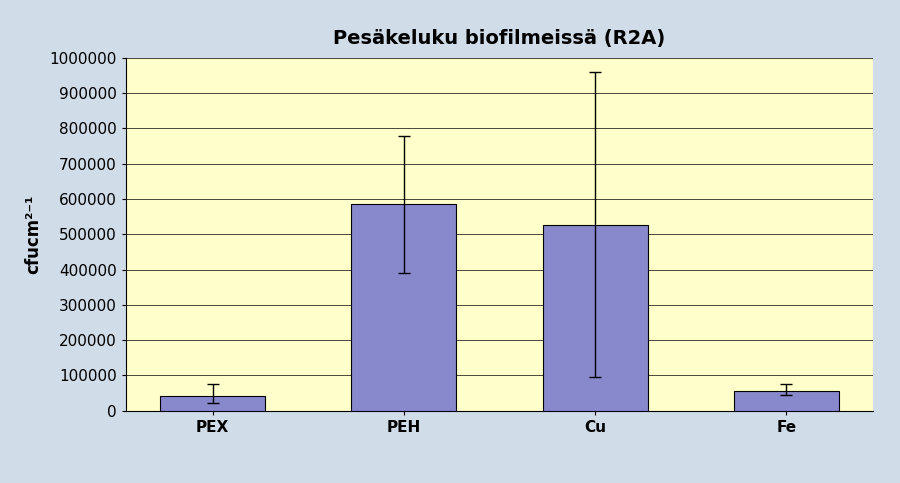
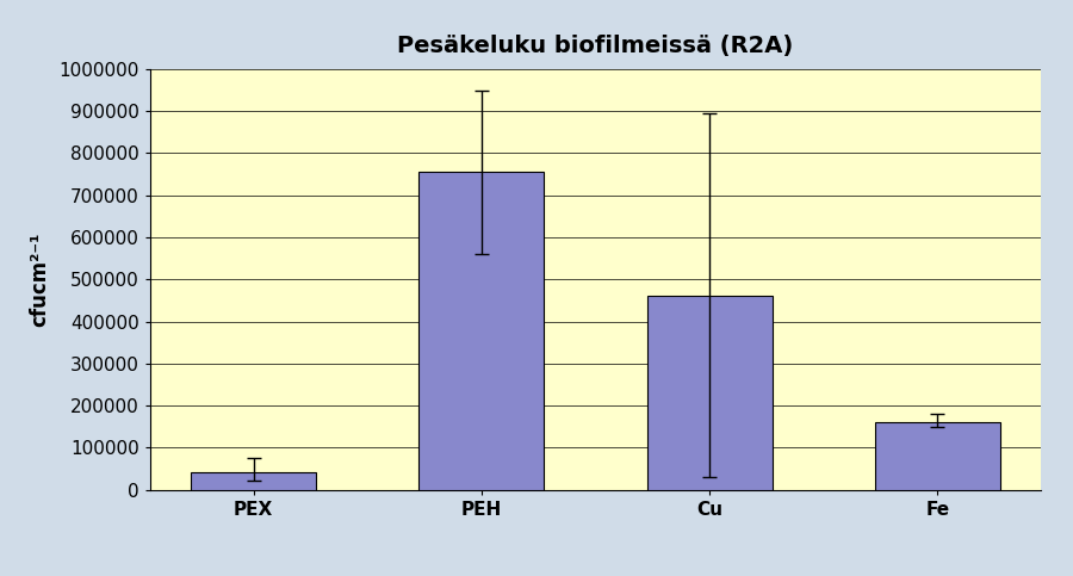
PEH: 585000 -> 755000
Cu: 525000 -> 460000
Fe: 55000 -> 160000
